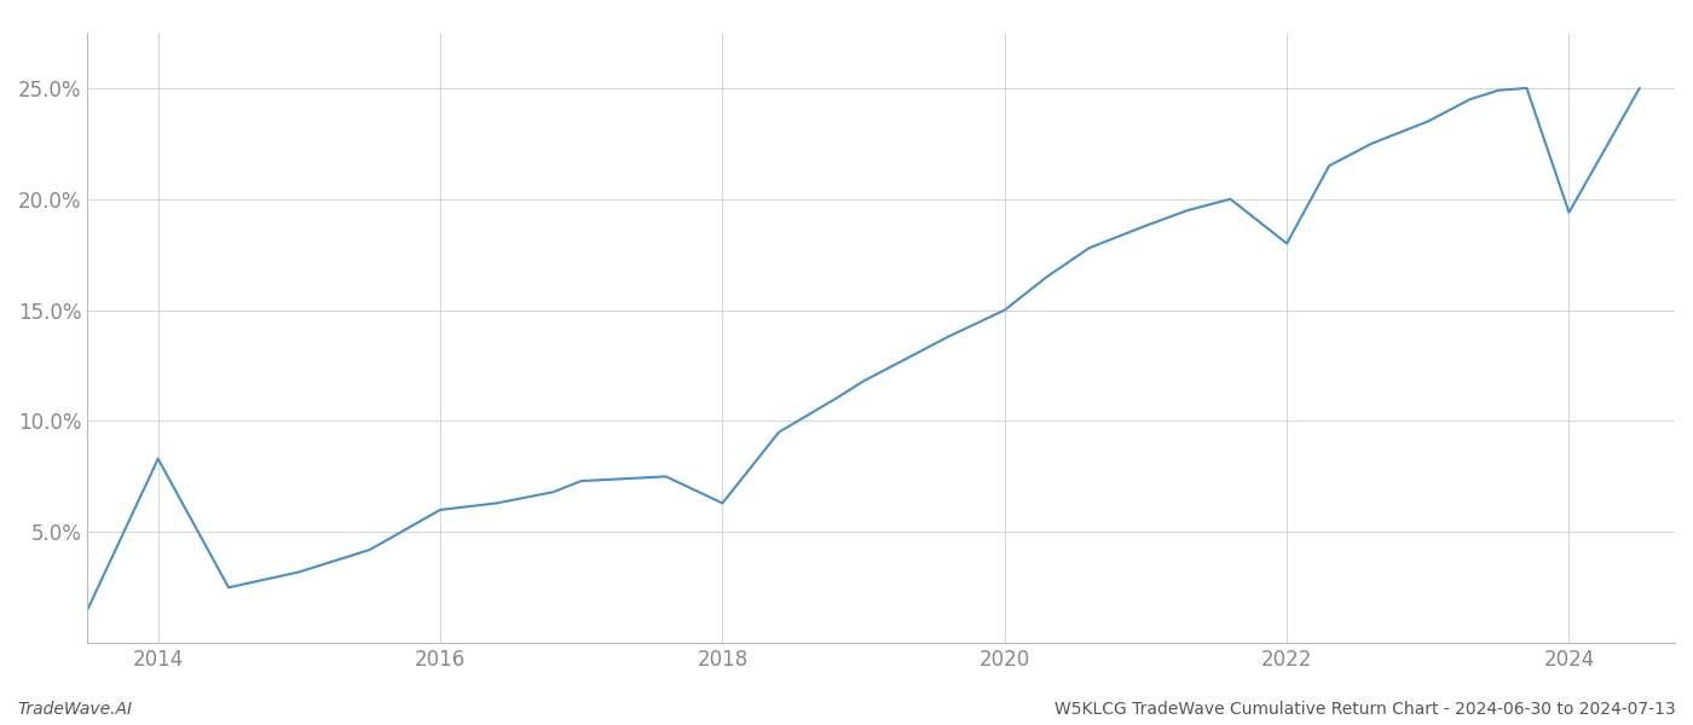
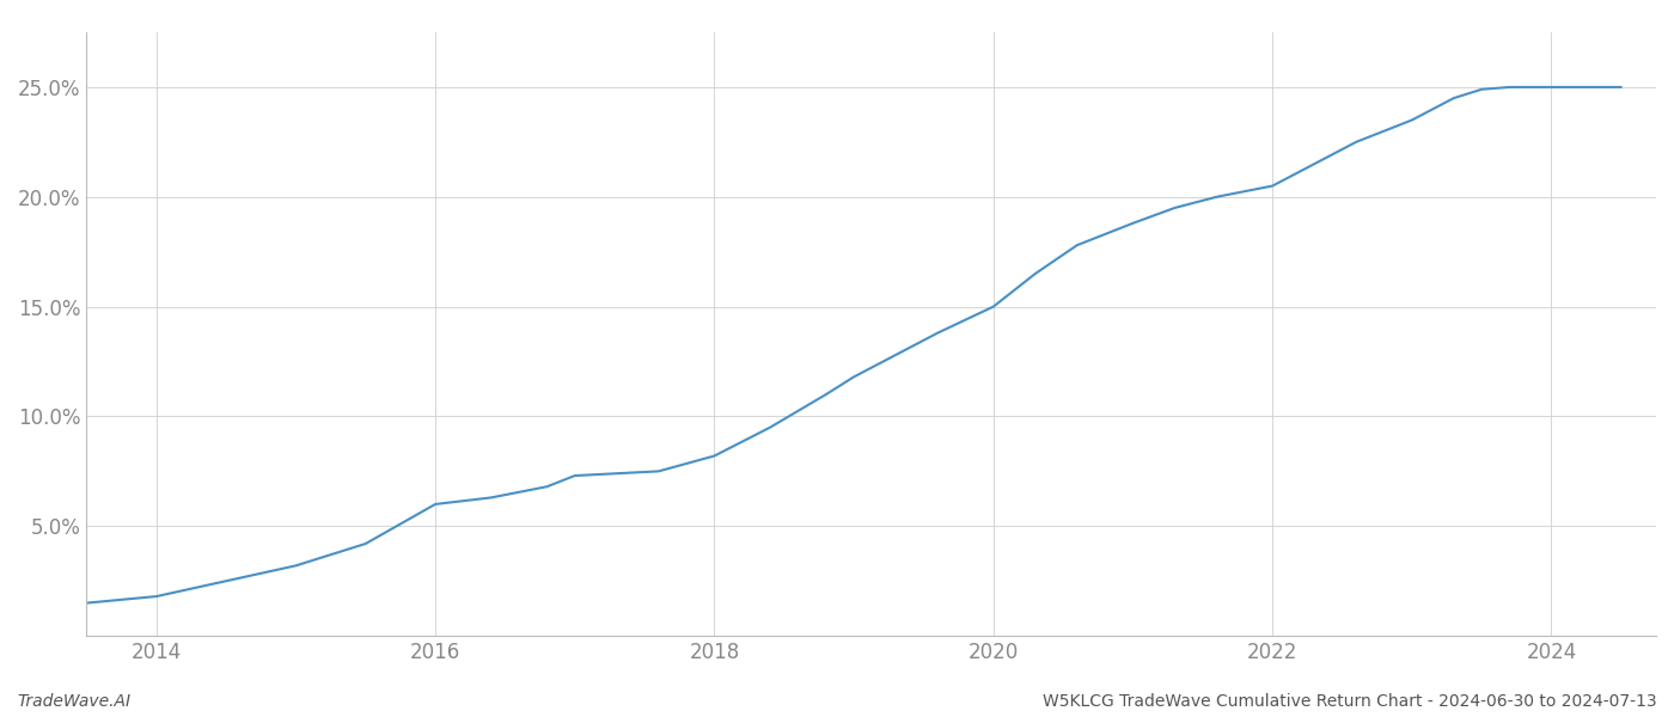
2014: 8.3% -> 1.8%
2018: 6.3% -> 8.2%
2022: 18.0% -> 20.5%
2024: 19.4% -> 25.0%
